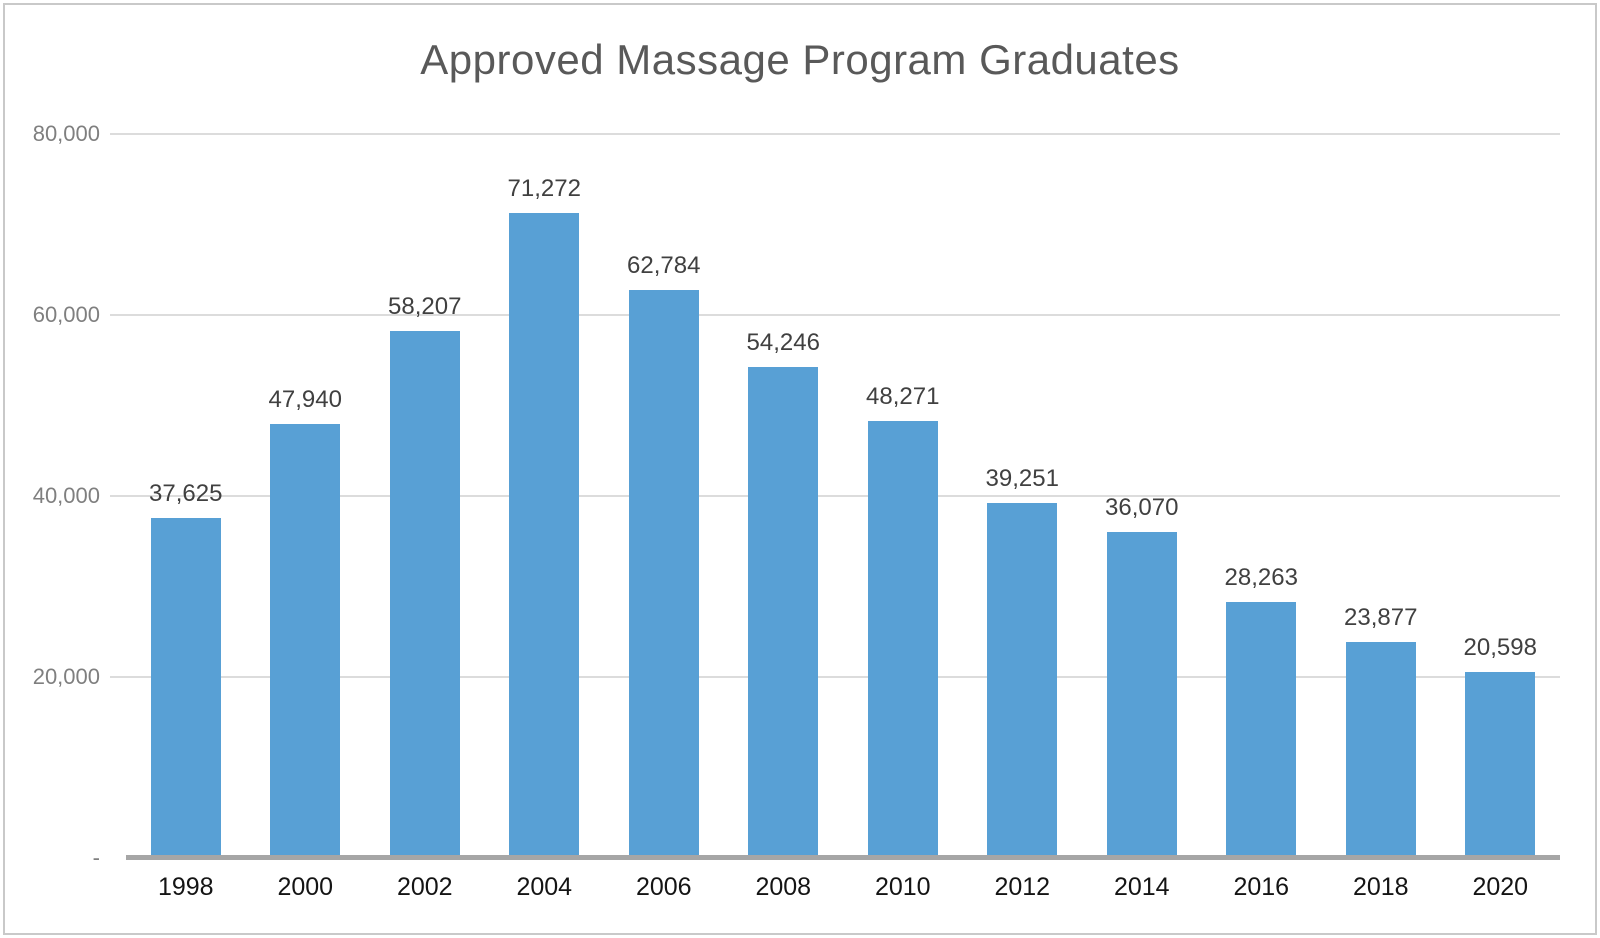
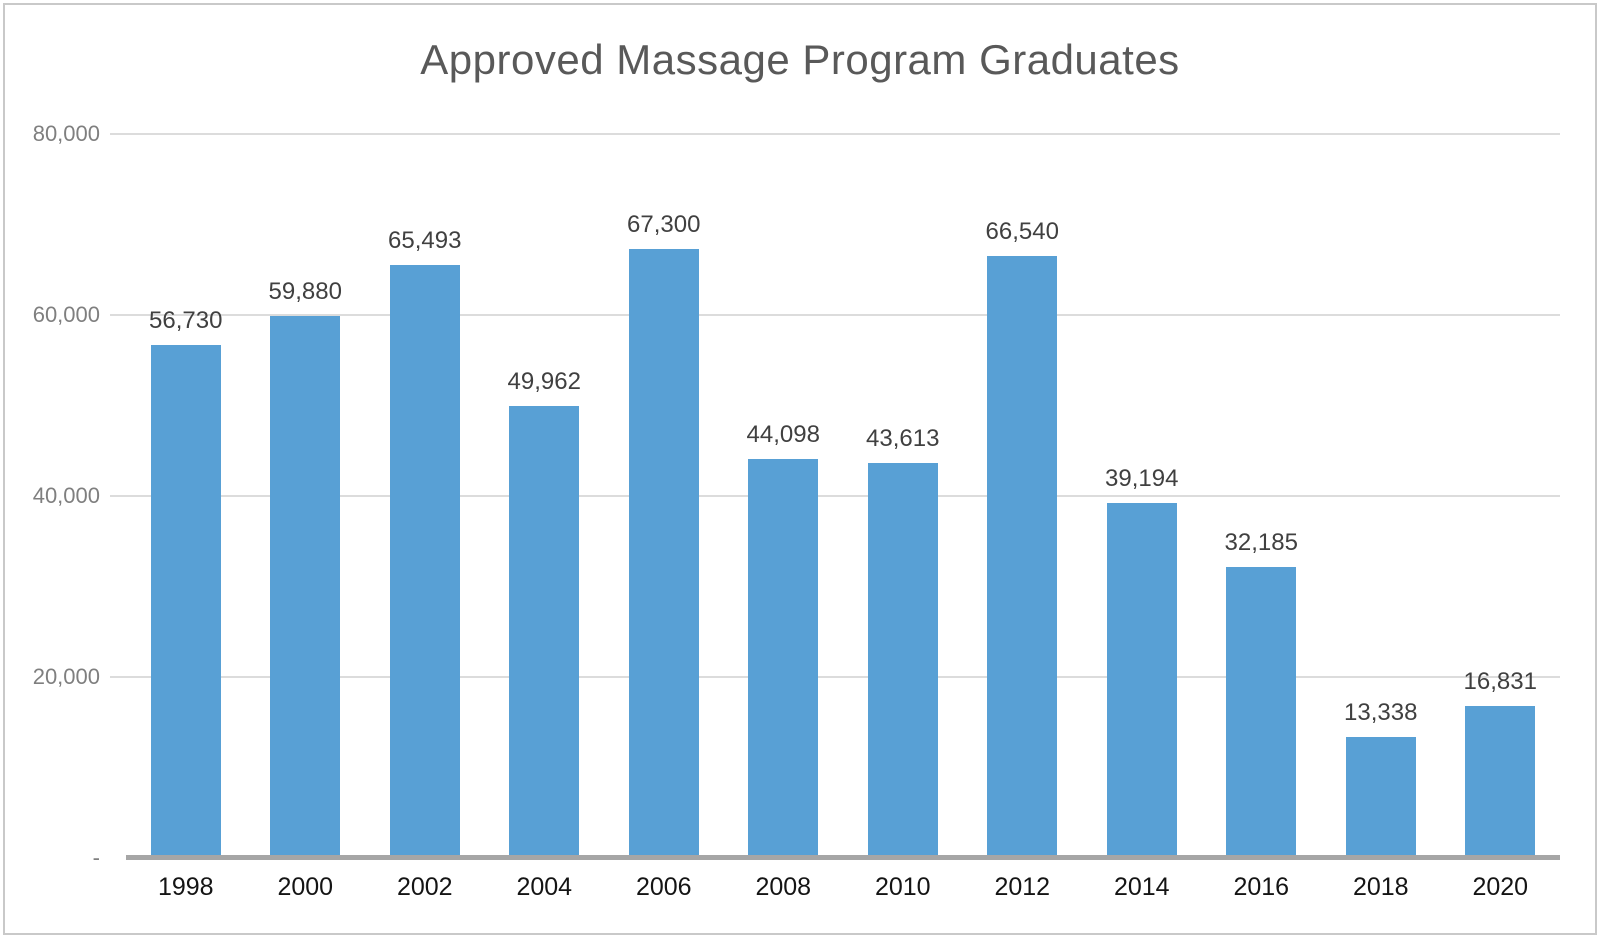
1998: 37,625 -> 56,730
2000: 47,940 -> 59,880
2002: 58,207 -> 65,493
2004: 71,272 -> 49,962
2006: 62,784 -> 67,300
2008: 54,246 -> 44,098
2010: 48,271 -> 43,613
2012: 39,251 -> 66,540
2014: 36,070 -> 39,194
2016: 28,263 -> 32,185
2018: 23,877 -> 13,338
2020: 20,598 -> 16,831
